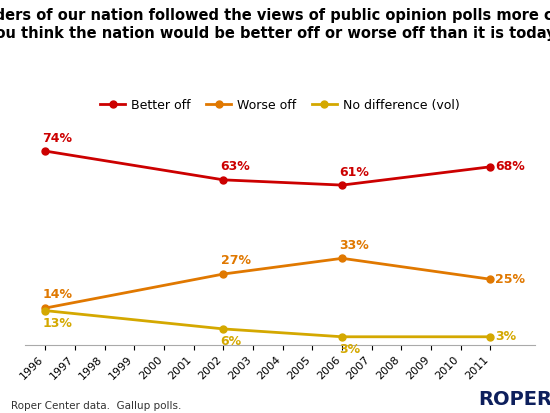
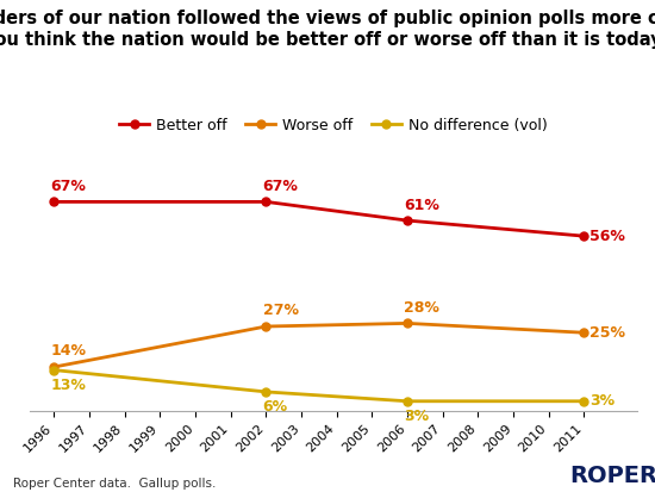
Better off/1996: 74% -> 67%
Better off/2002: 63% -> 67%
Worse off/2006: 33% -> 28%
Better off/2011: 68% -> 56%
